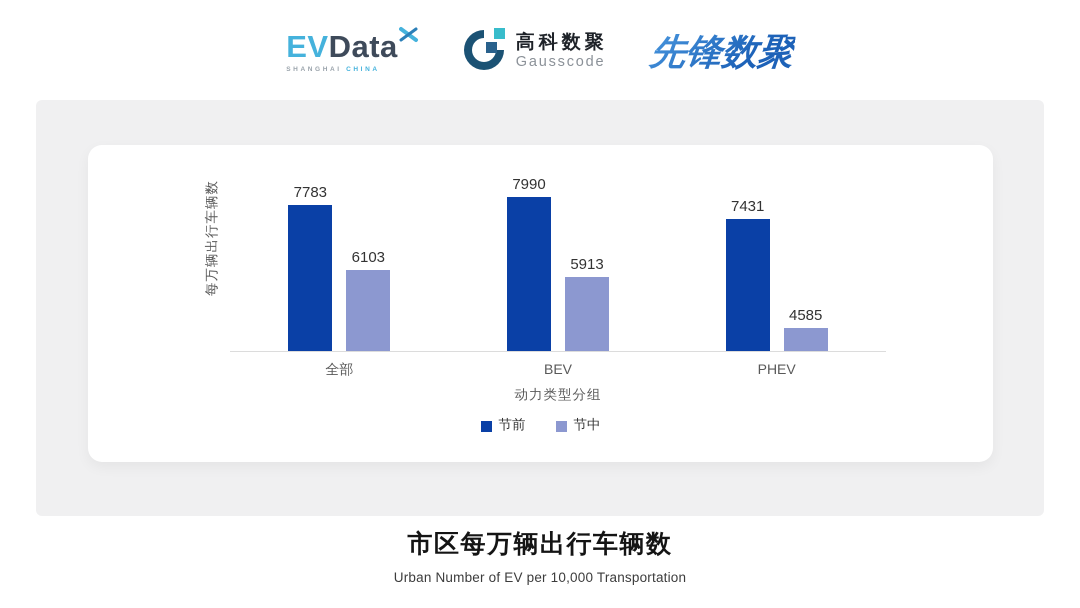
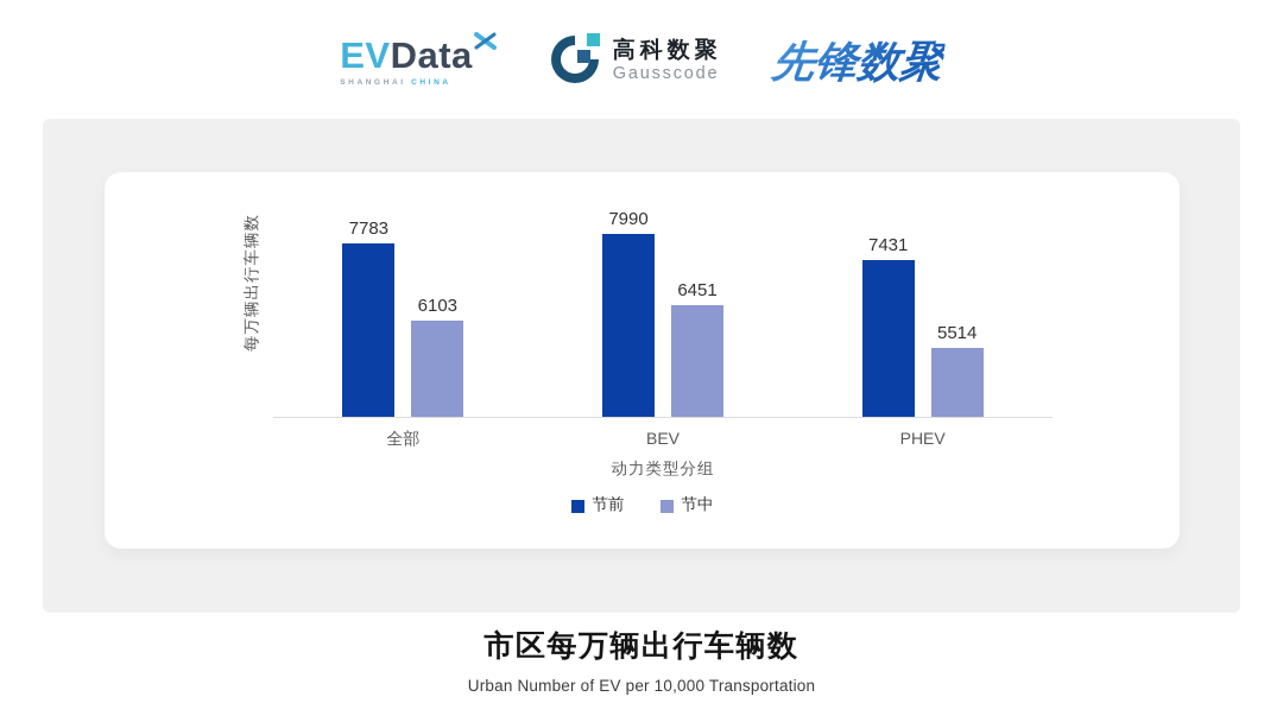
节中/BEV: 5913 -> 6451
节中/PHEV: 4585 -> 5514
